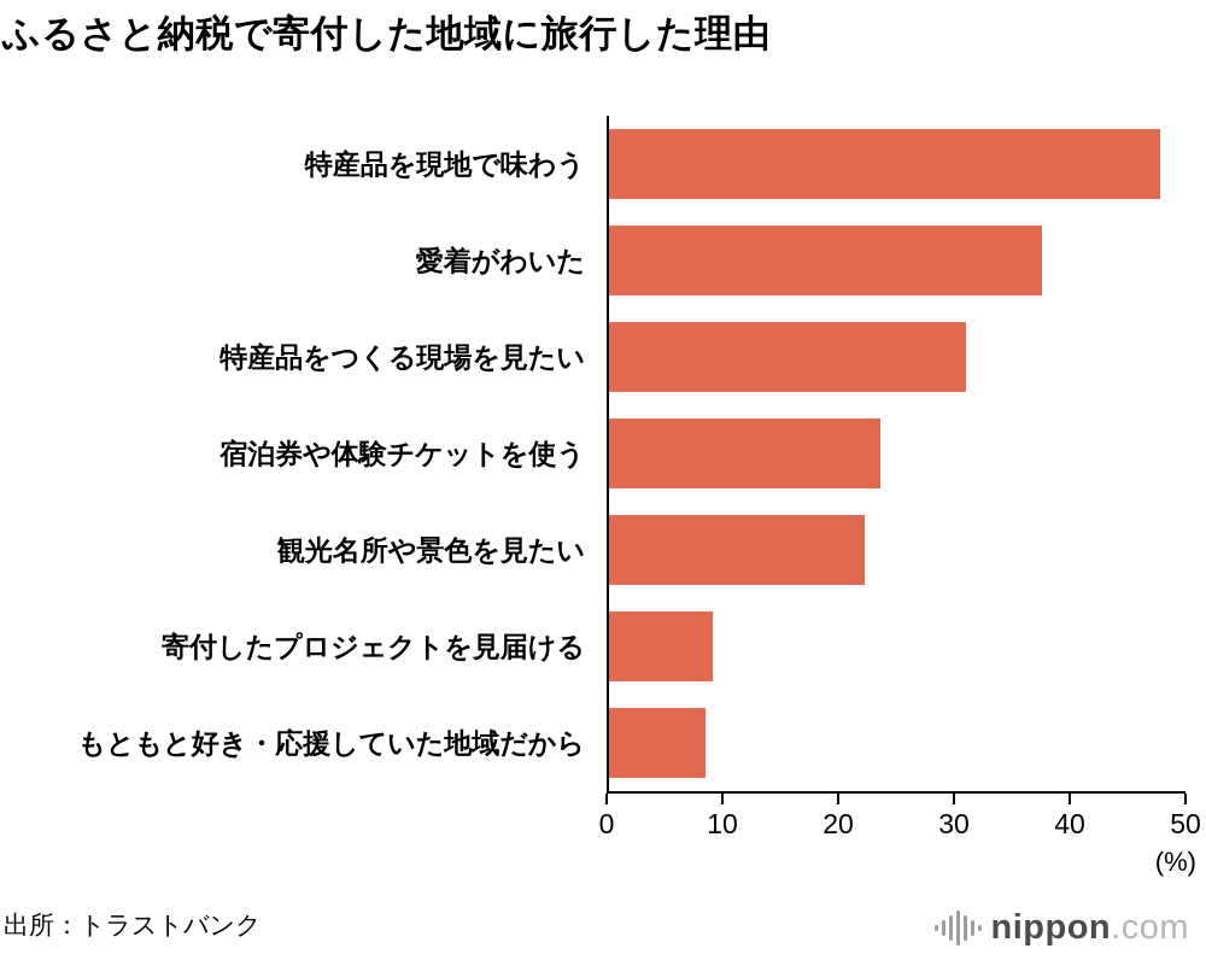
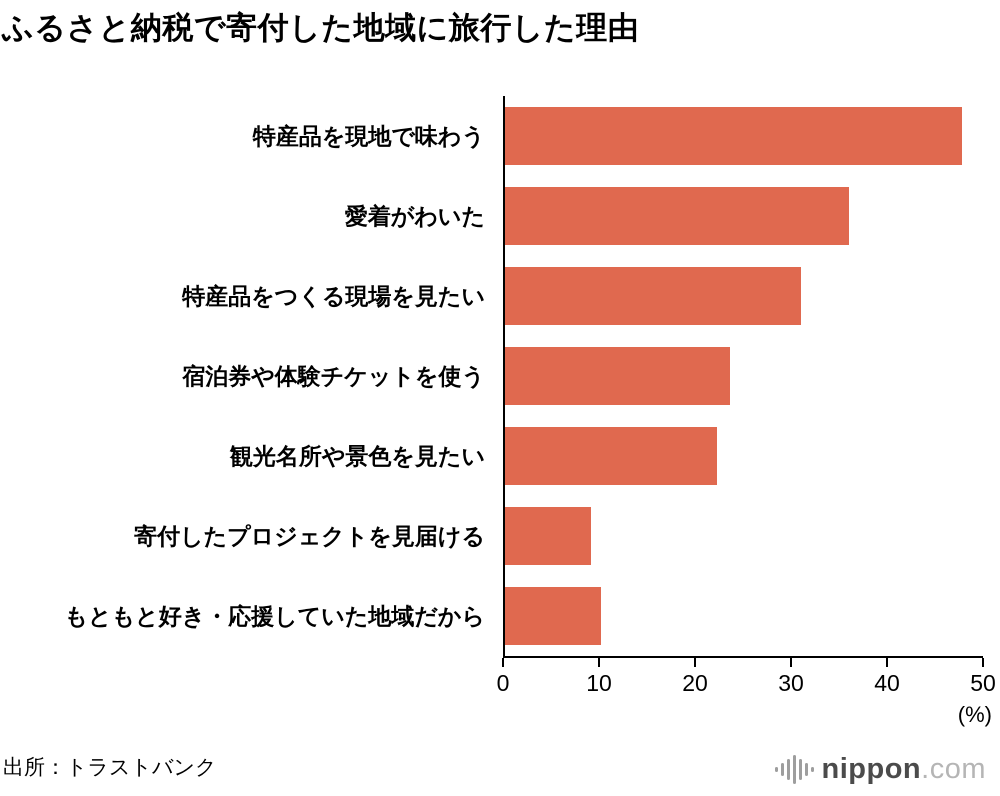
愛着がわいた: 38 -> 36
もともと好き・応援していた地域だから: 8 -> 10
